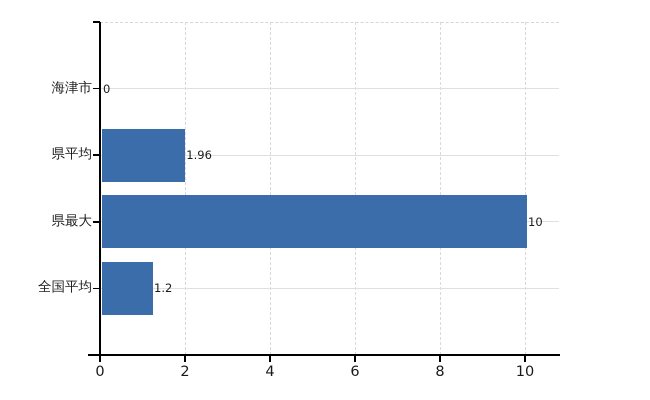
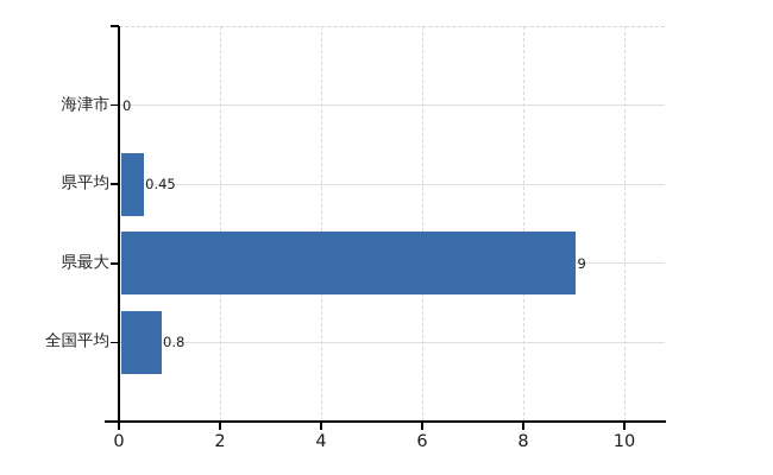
県平均: 1.96 -> 0.45
県最大: 10 -> 9
全国平均: 1.2 -> 0.8
